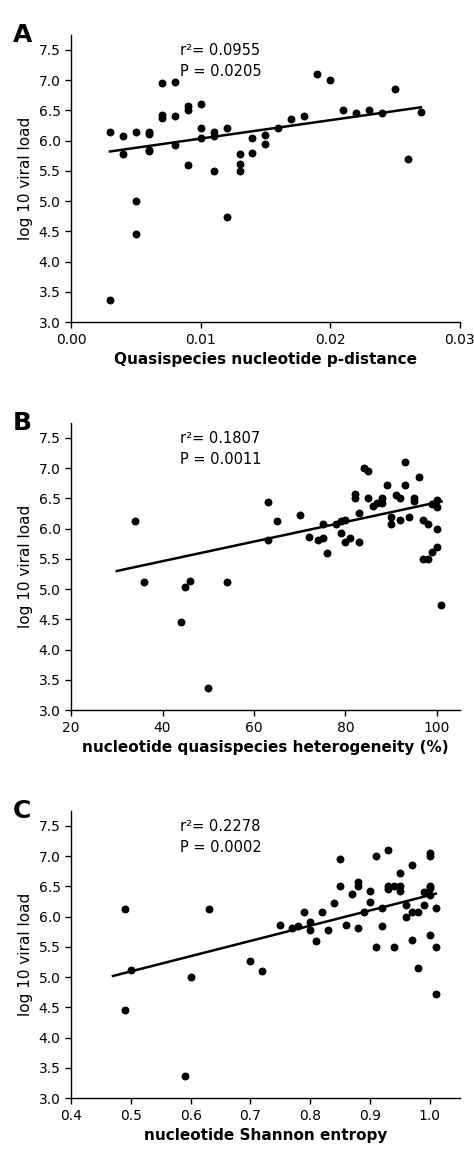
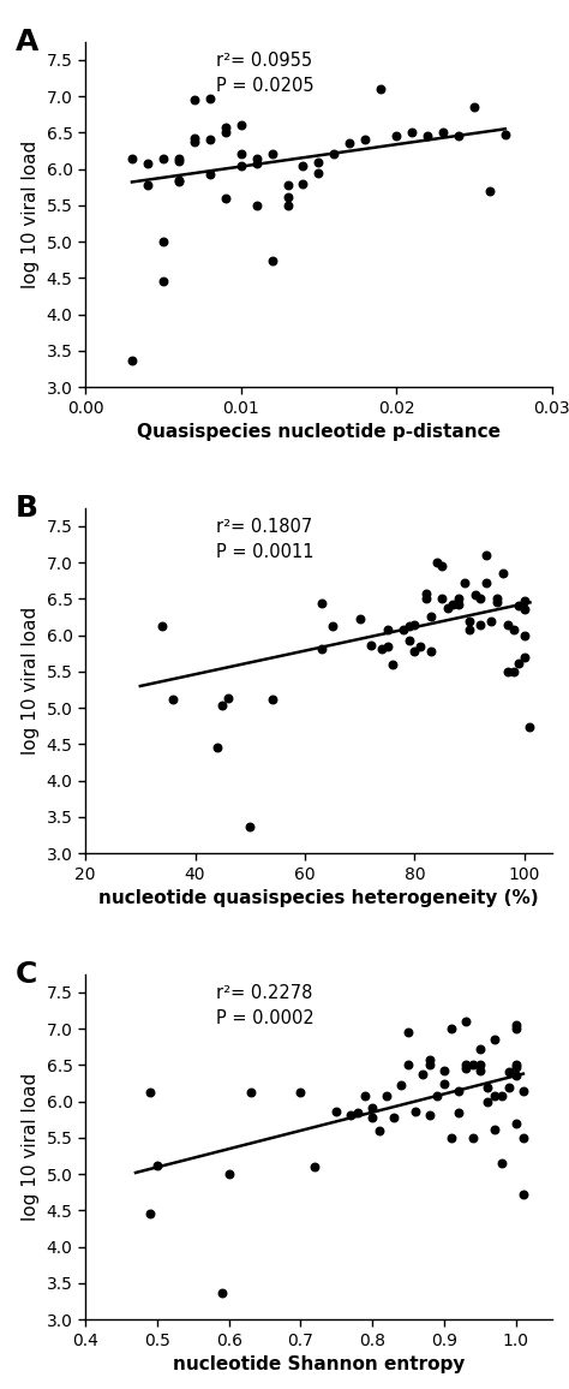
0.02: 7.00 -> 6.45
0.7: 5.26 -> 6.12
